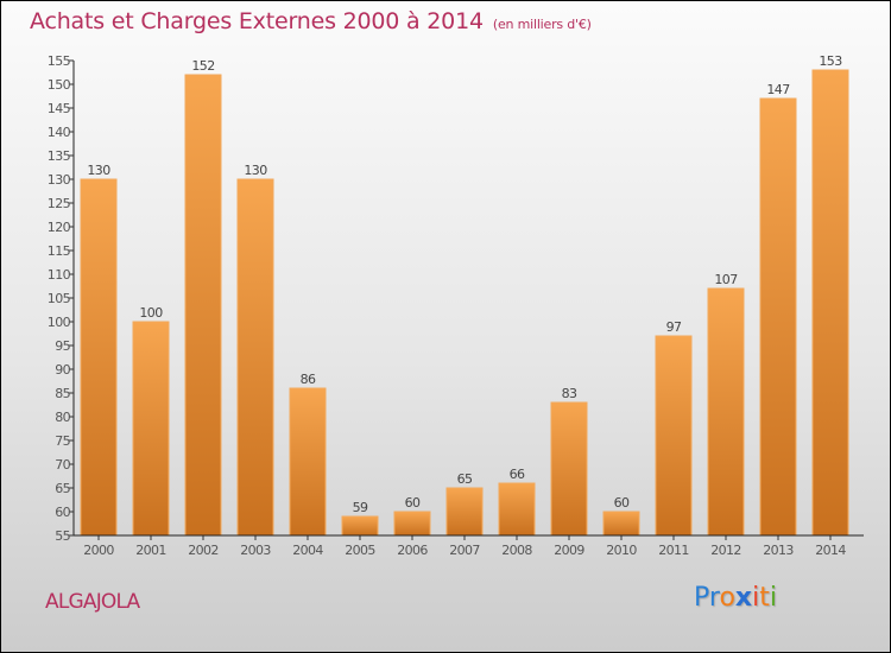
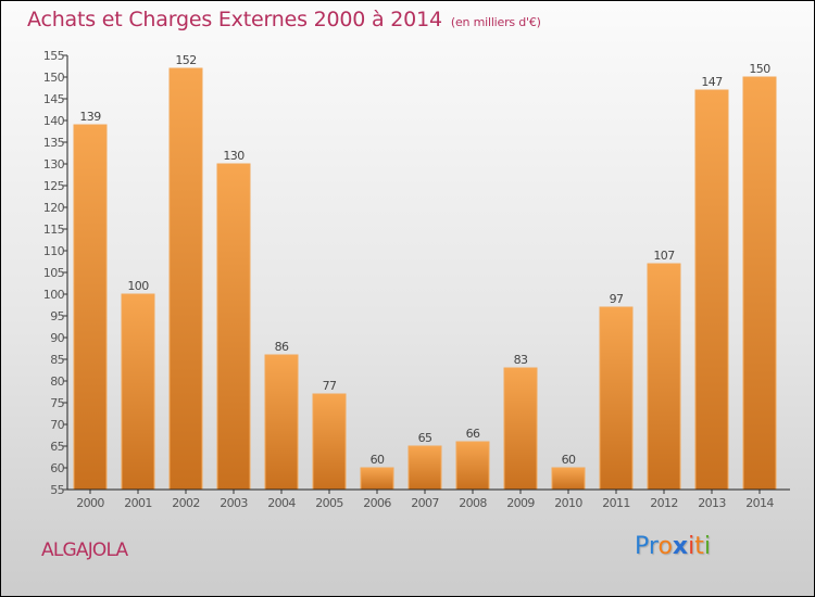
2000: 130 -> 139
2005: 59 -> 77
2014: 153 -> 150
